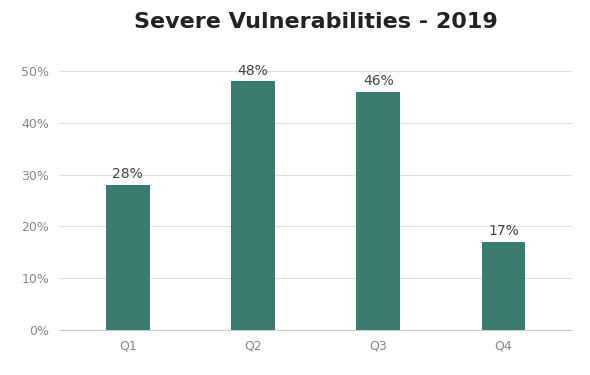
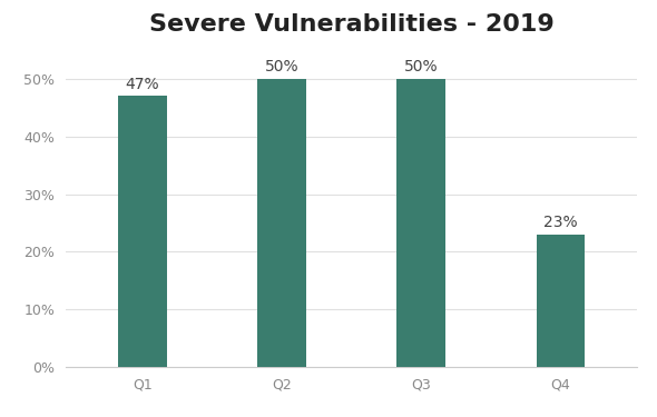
Q1: 28% -> 47%
Q2: 48% -> 50%
Q3: 46% -> 50%
Q4: 17% -> 23%
